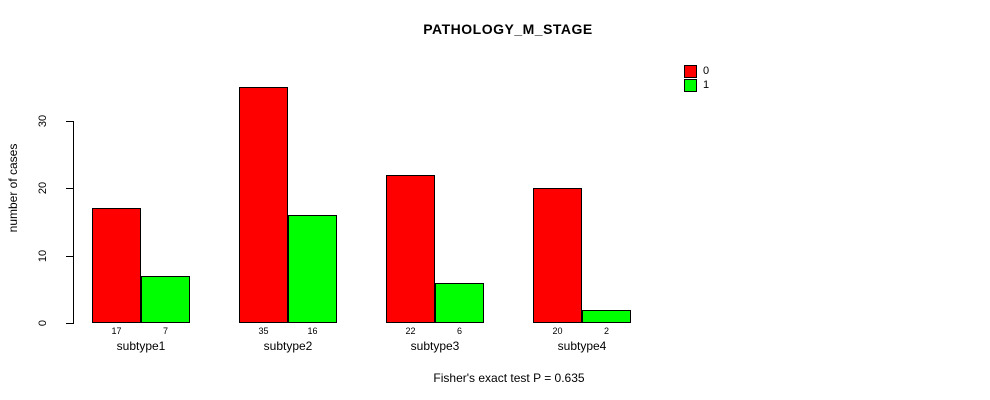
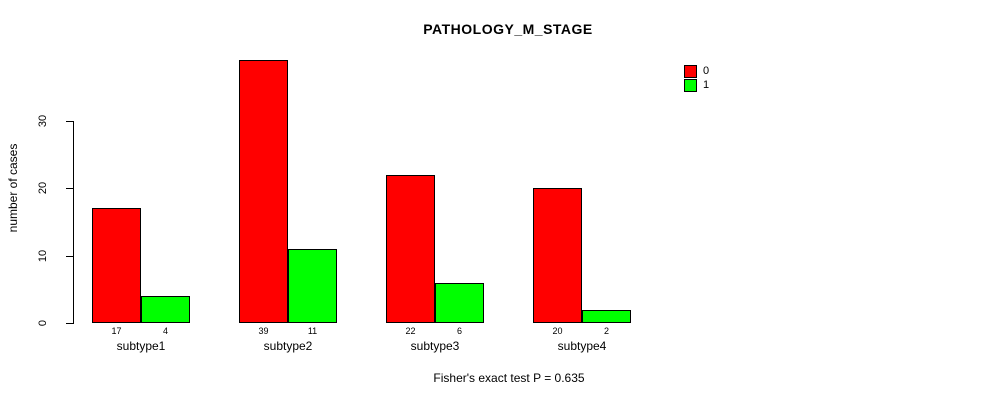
1/subtype1: 7 -> 4
0/subtype2: 35 -> 39
1/subtype2: 16 -> 11
